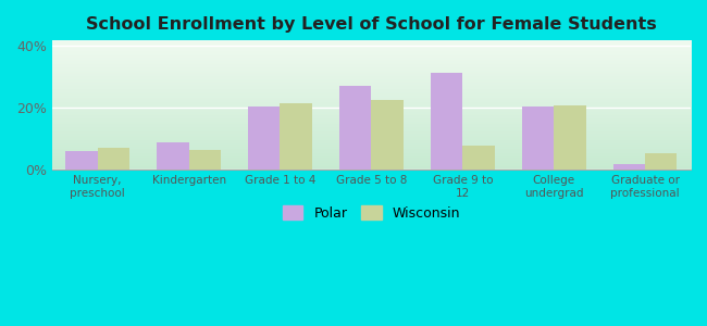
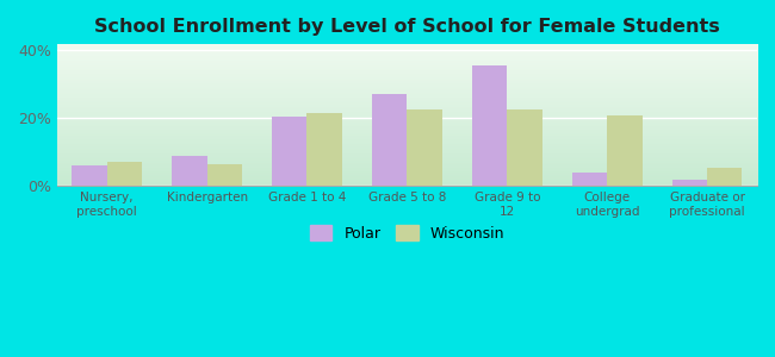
Polar/Grade 9 to 12: 31.5% -> 35.5%
Wisconsin/Grade 9 to 12: 8.0% -> 22.5%
Polar/College undergrad: 20.5% -> 4.0%
